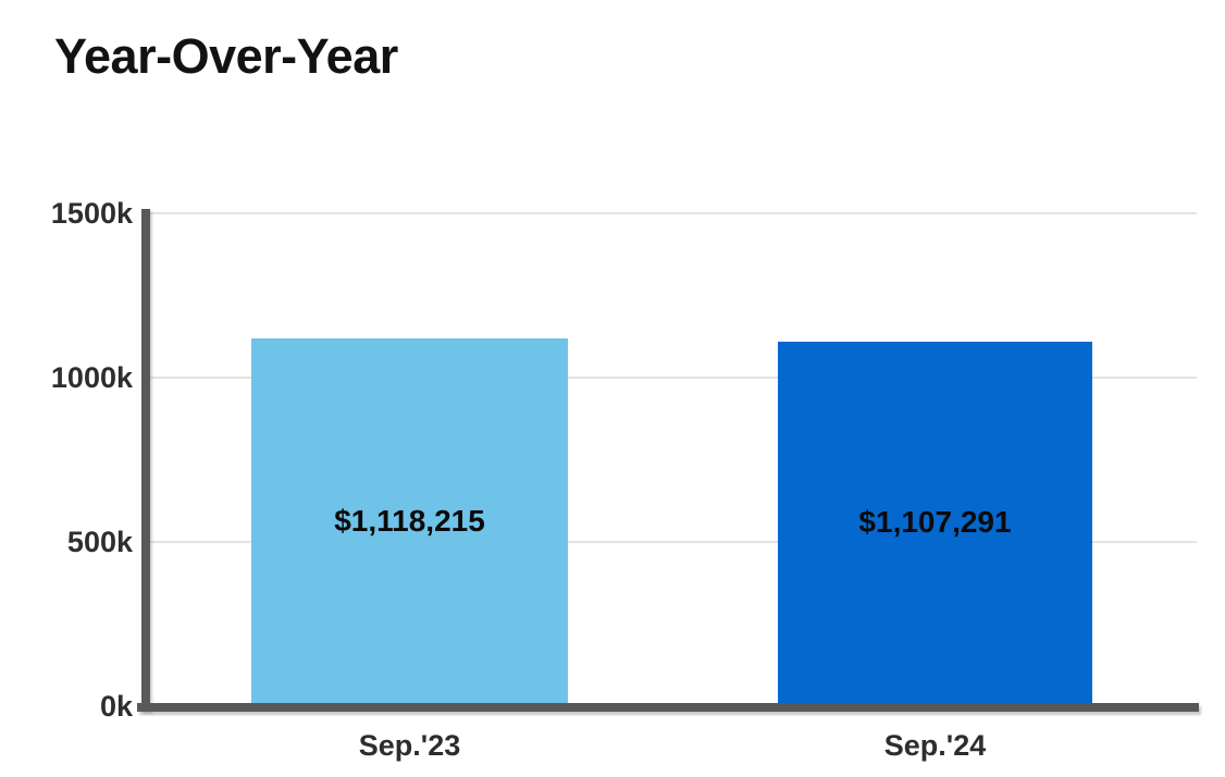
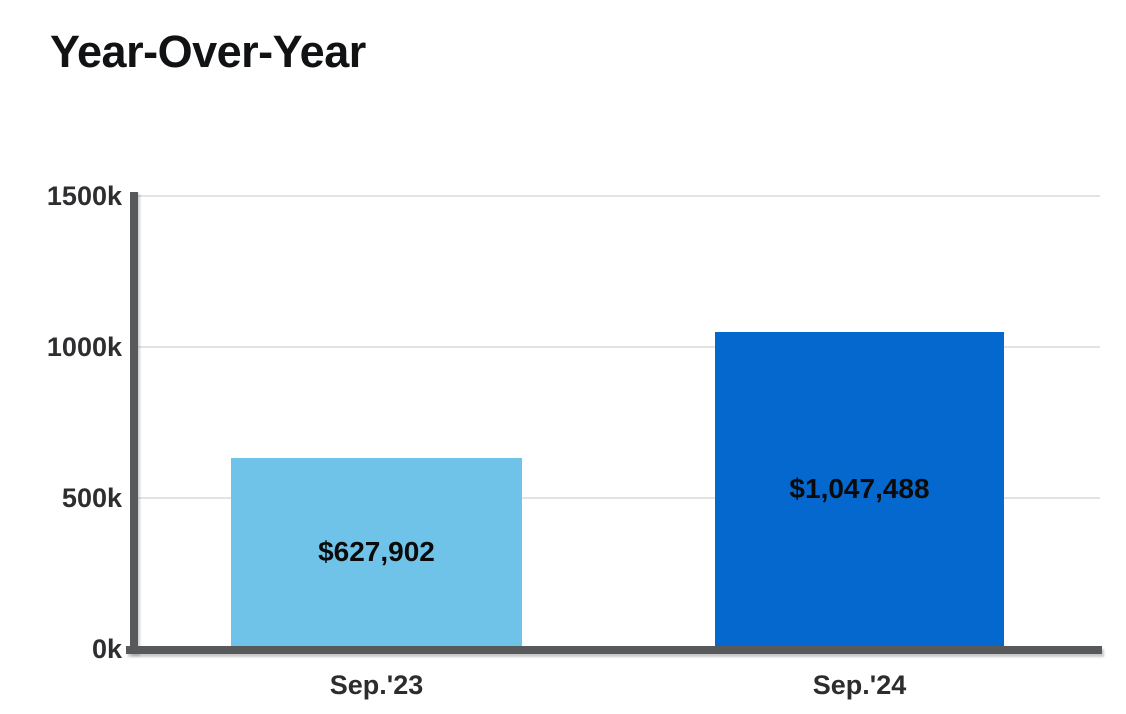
Sep.'23: $1,118,215 -> $627,902
Sep.'24: $1,107,291 -> $1,047,488
